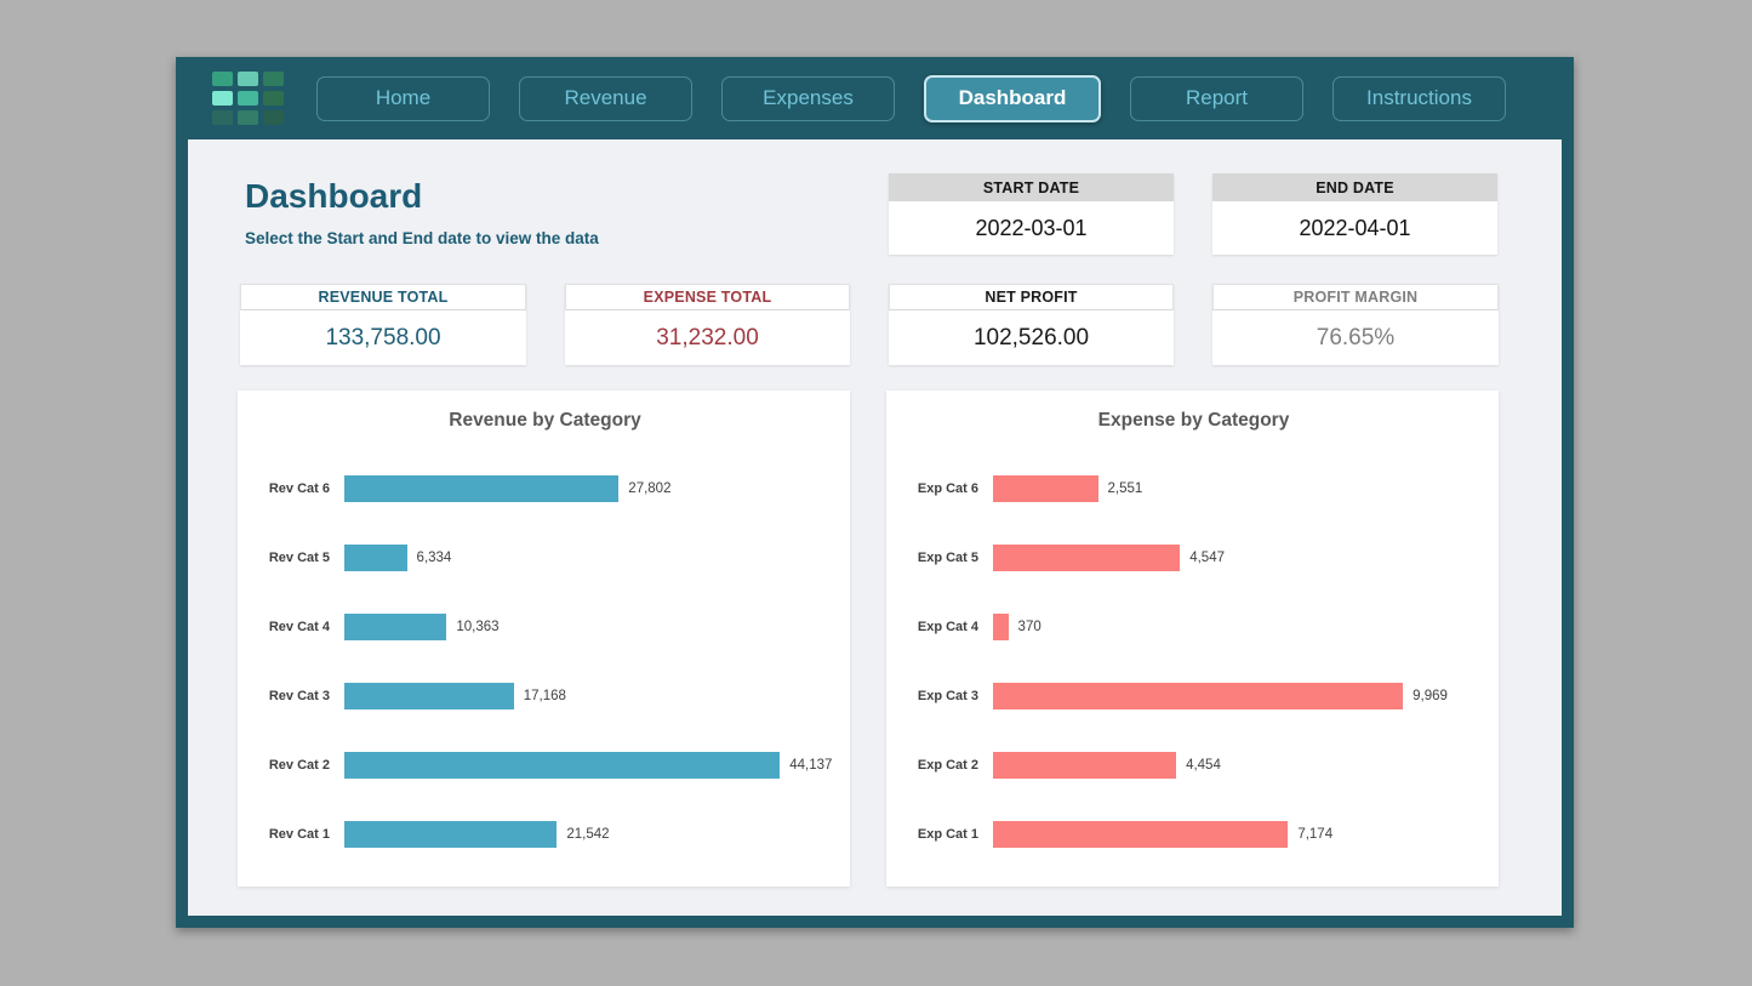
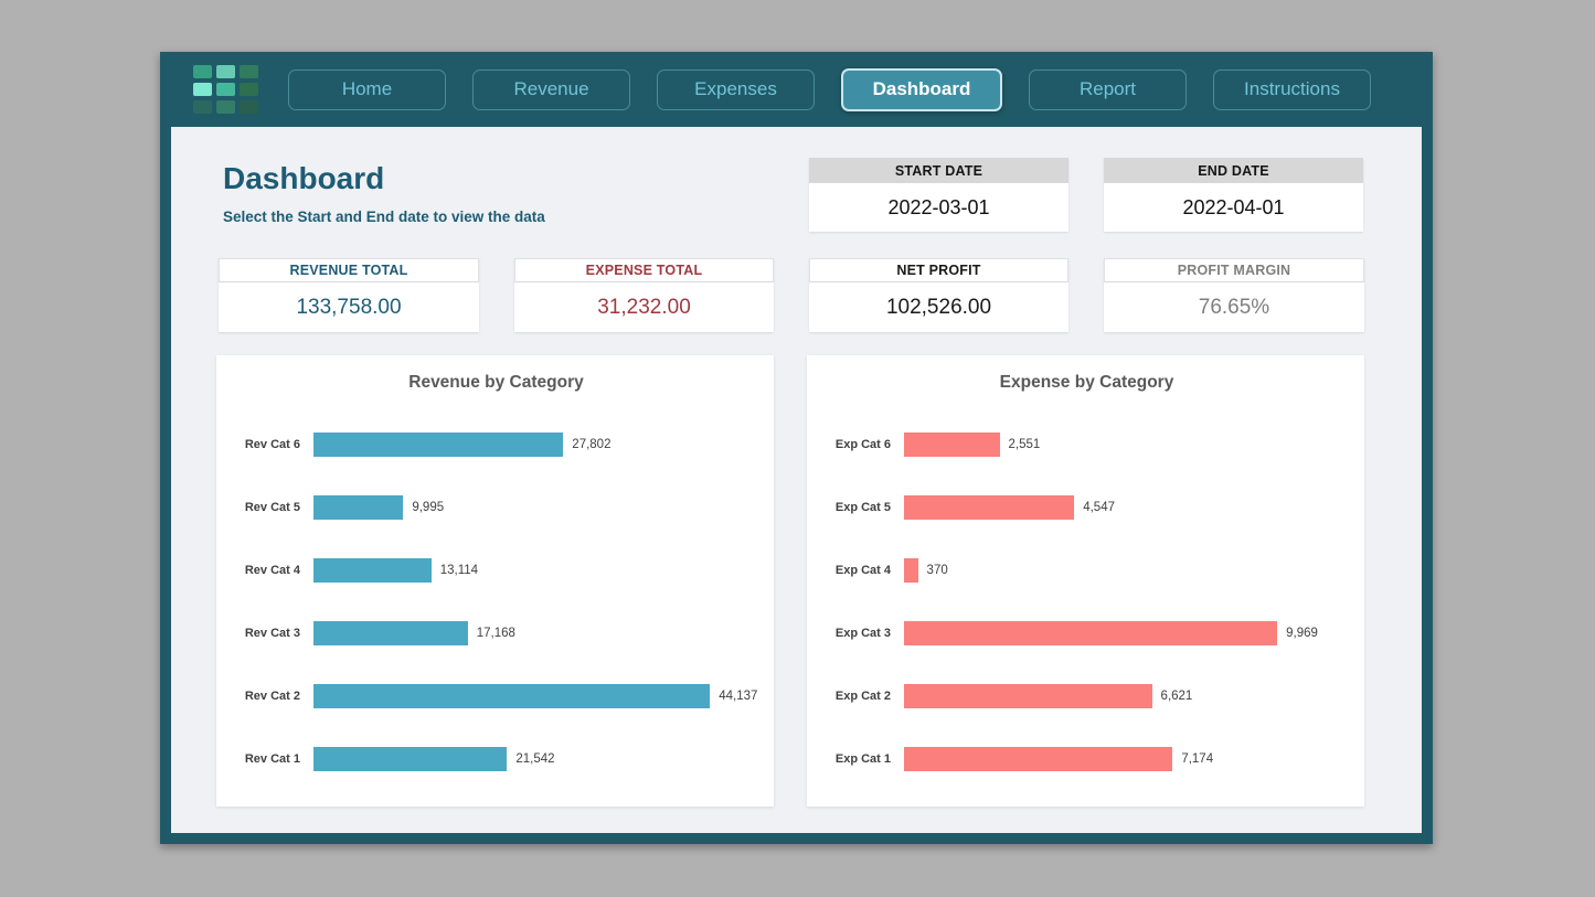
Revenue by Category/Rev Cat 5: 6,334 -> 9,995
Revenue by Category/Rev Cat 4: 10,363 -> 13,114
Expense by Category/Exp Cat 2: 4,454 -> 6,621
